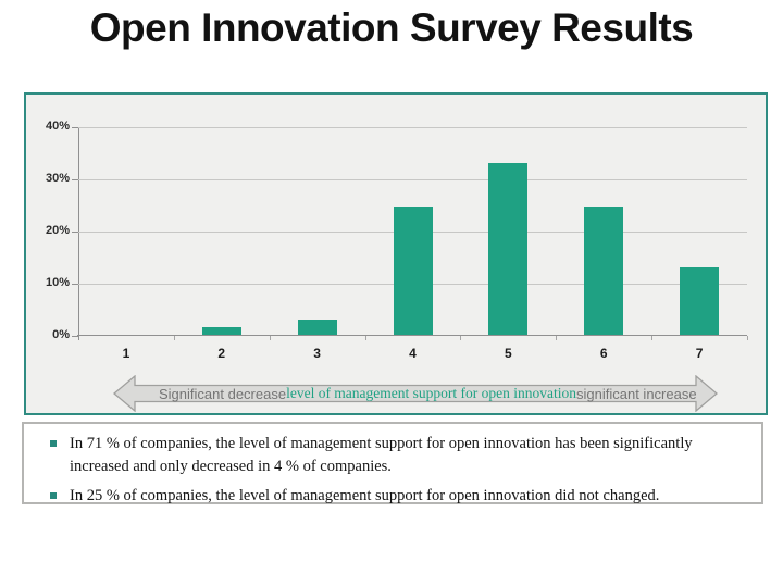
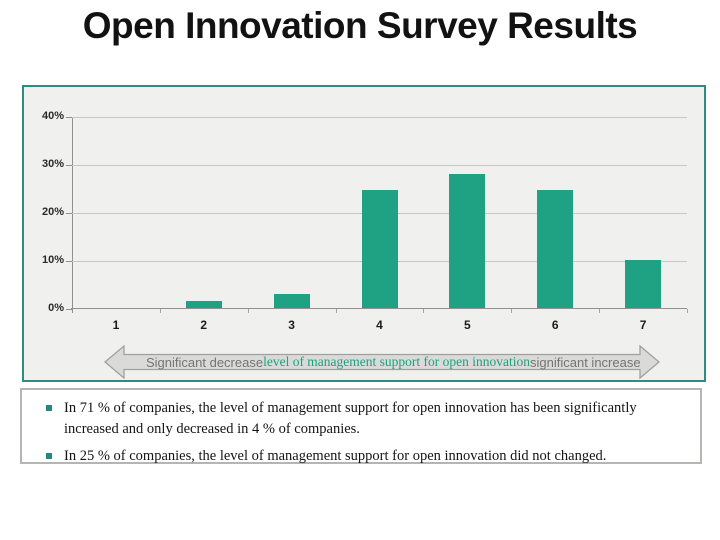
5: 33% -> 28%
7: 13% -> 10%
